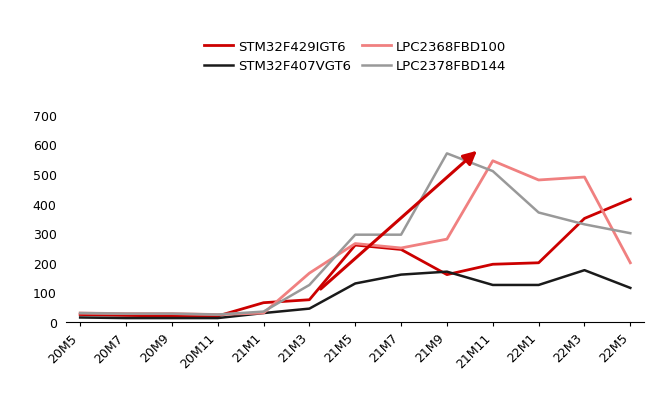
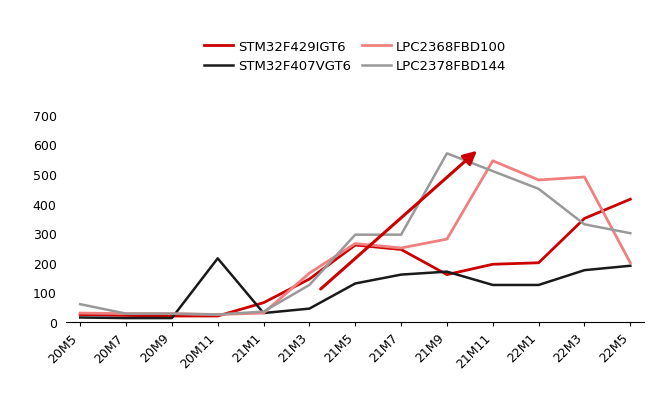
LPC2378FBD144/20M5: 30 -> 60
STM32F407VGT6/20M11: 13 -> 215
STM32F429IGT6/21M3: 75 -> 145
LPC2378FBD144/22M1: 370 -> 450
STM32F407VGT6/22M5: 115 -> 190
